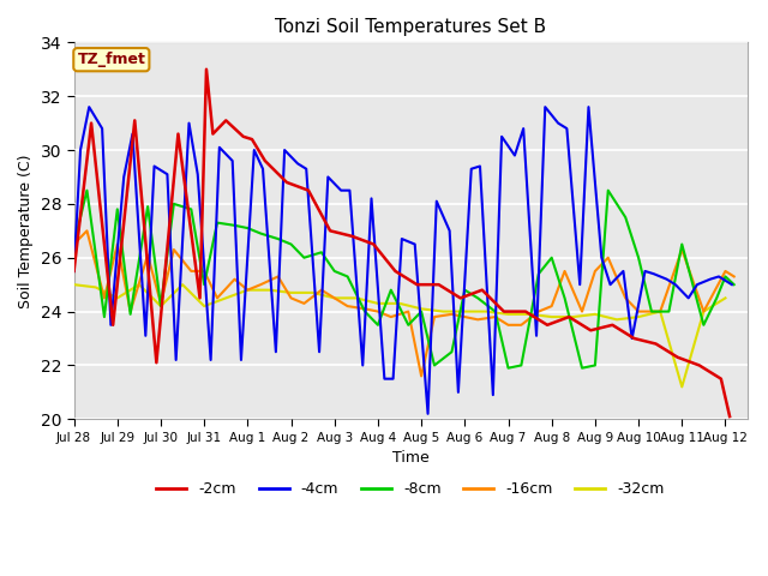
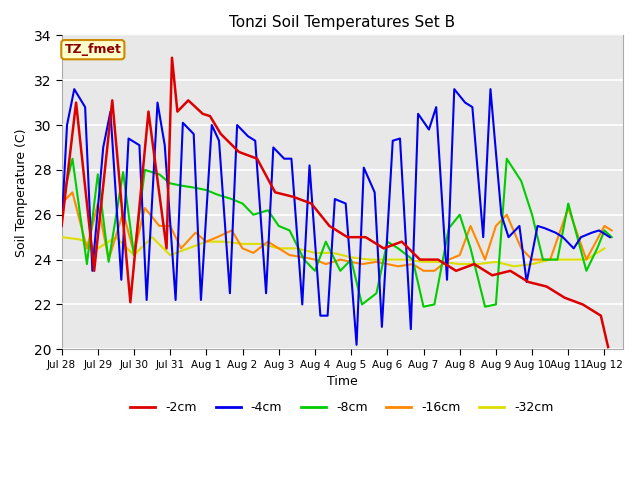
-8cm/Jul 31: 25.0 -> 27.4
-16cm/Aug 5: 21.6 -> 23.9
-32cm/Aug 11: 21.2 -> 24.0
